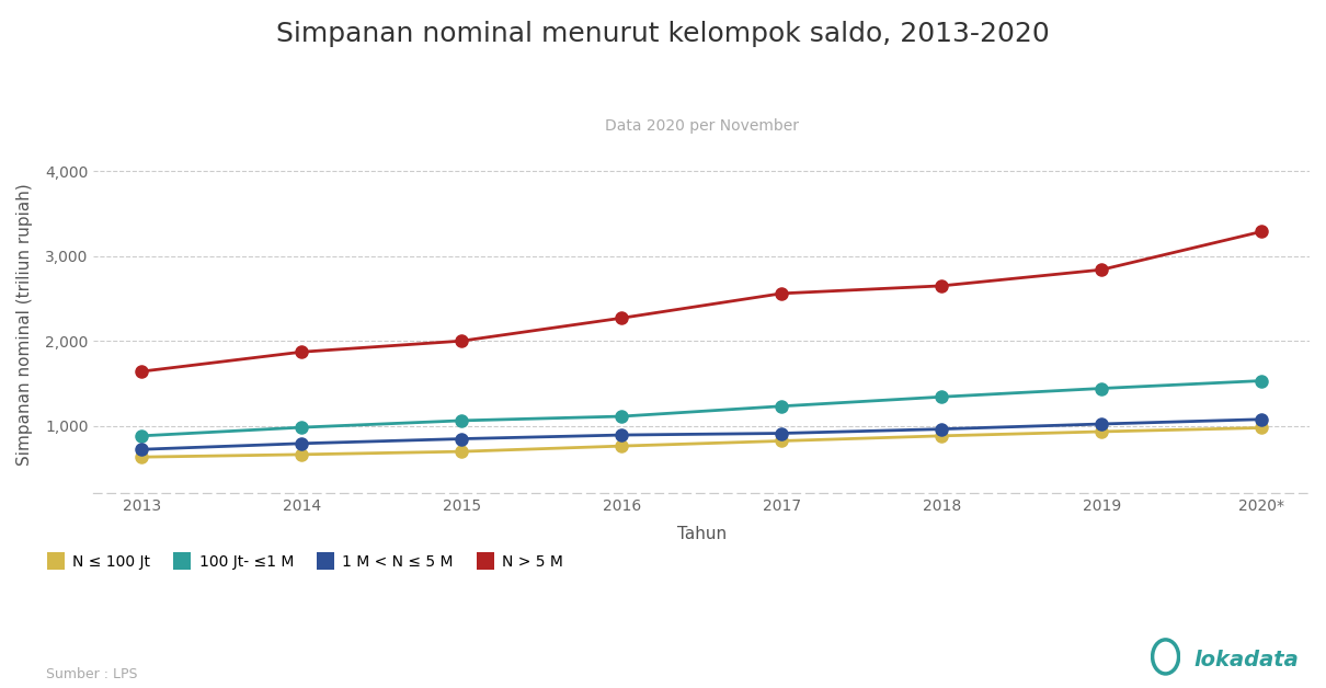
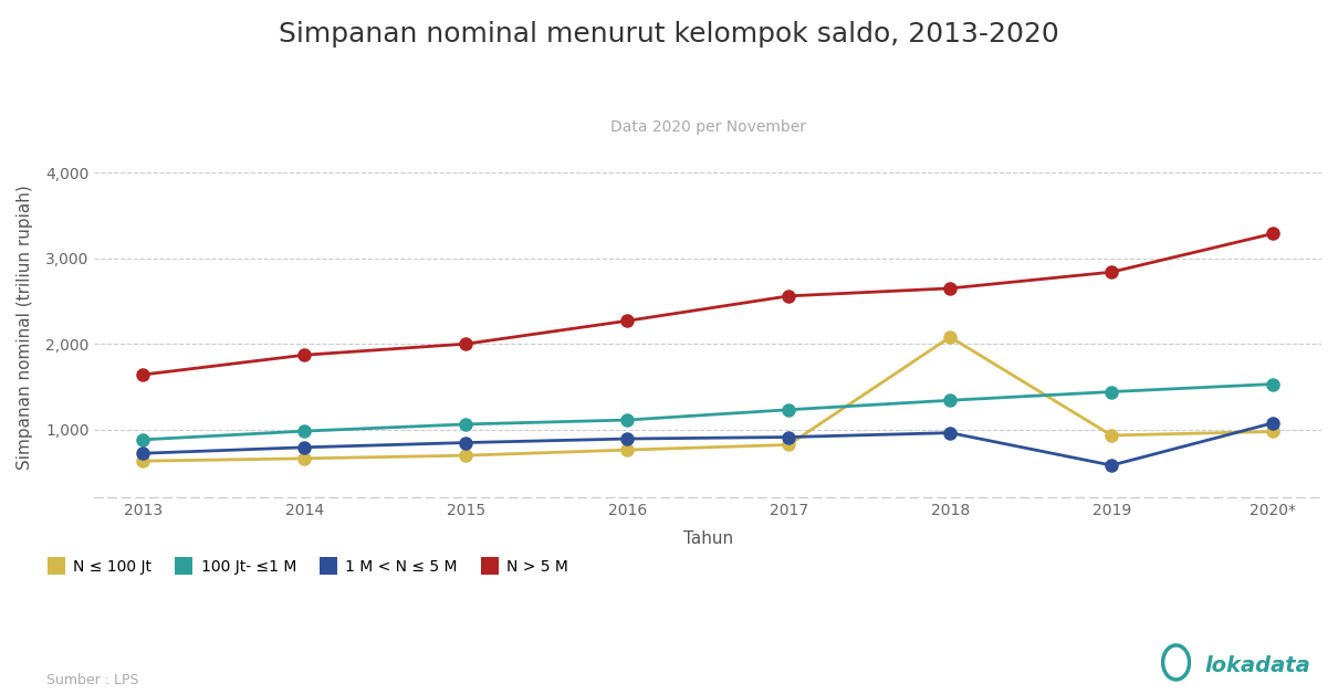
N ≤ 100 Jt/2018: 880 -> 2,080
1 M < N ≤ 5 M/2019: 1,020 -> 580
